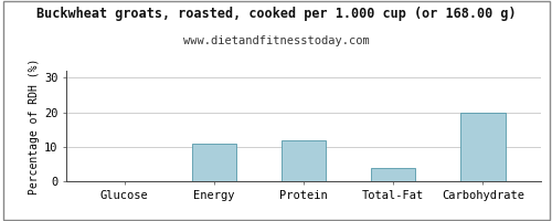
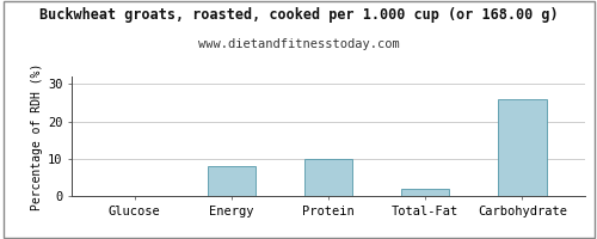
Energy: 11 -> 8
Protein: 12 -> 10
Total-Fat: 4 -> 2
Carbohydrate: 20 -> 26
